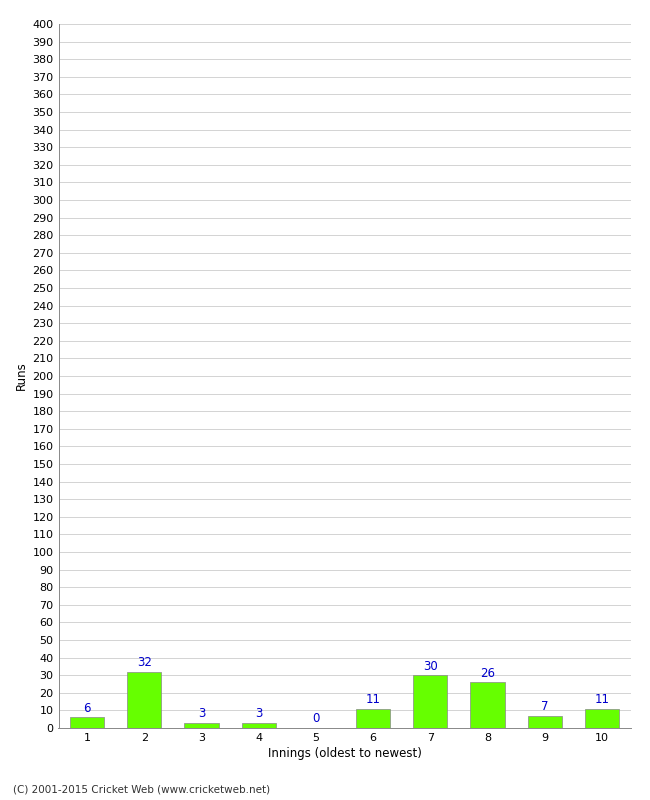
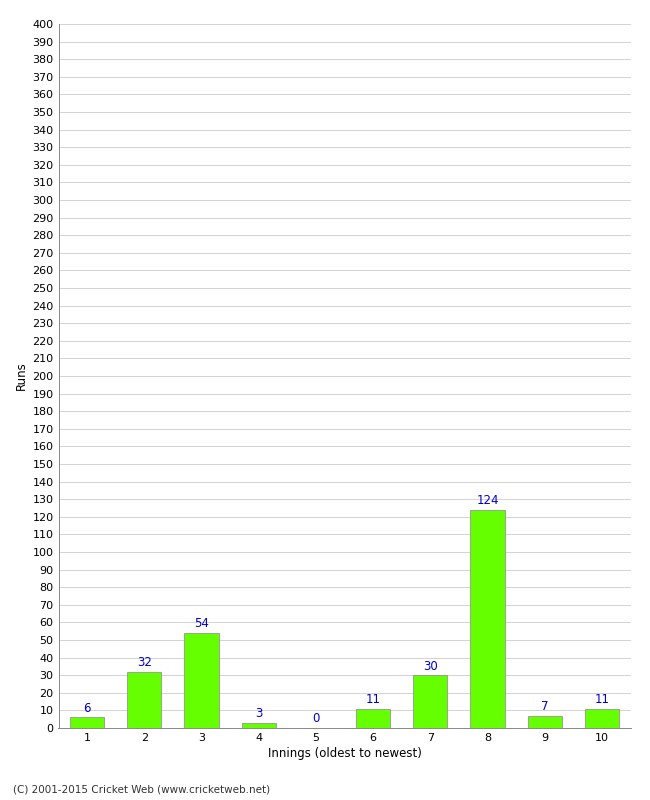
3: 3 -> 54
8: 26 -> 124
